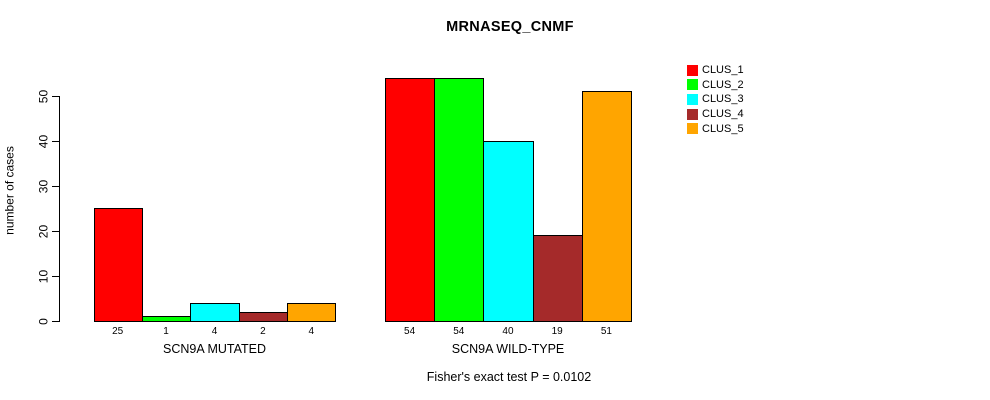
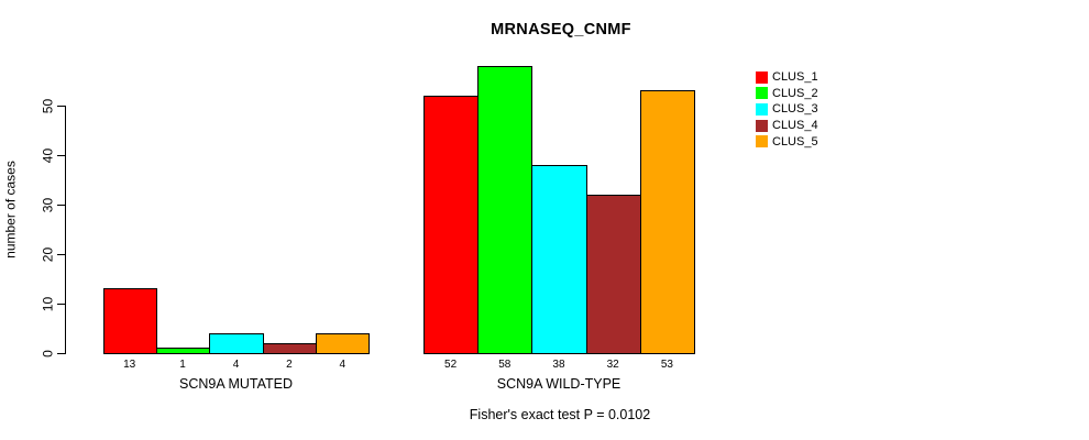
CLUS_1/SCN9A MUTATED: 25 -> 13
CLUS_1/SCN9A WILD-TYPE: 54 -> 52
CLUS_2/SCN9A WILD-TYPE: 54 -> 58
CLUS_3/SCN9A WILD-TYPE: 40 -> 38
CLUS_4/SCN9A WILD-TYPE: 19 -> 32
CLUS_5/SCN9A WILD-TYPE: 51 -> 53
